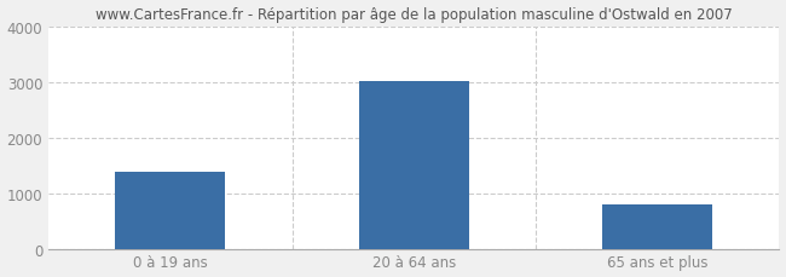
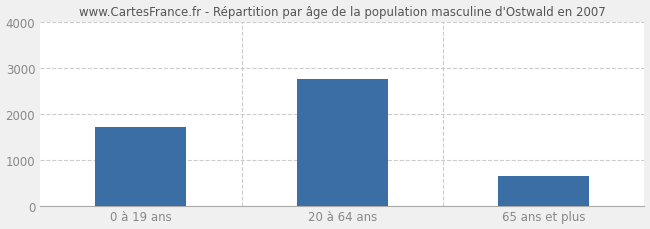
0 à 19 ans: 1380 -> 1700
20 à 64 ans: 3020 -> 2750
65 ans et plus: 800 -> 650
